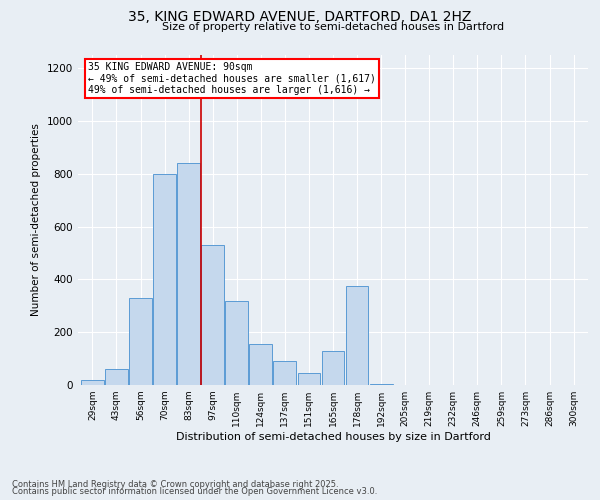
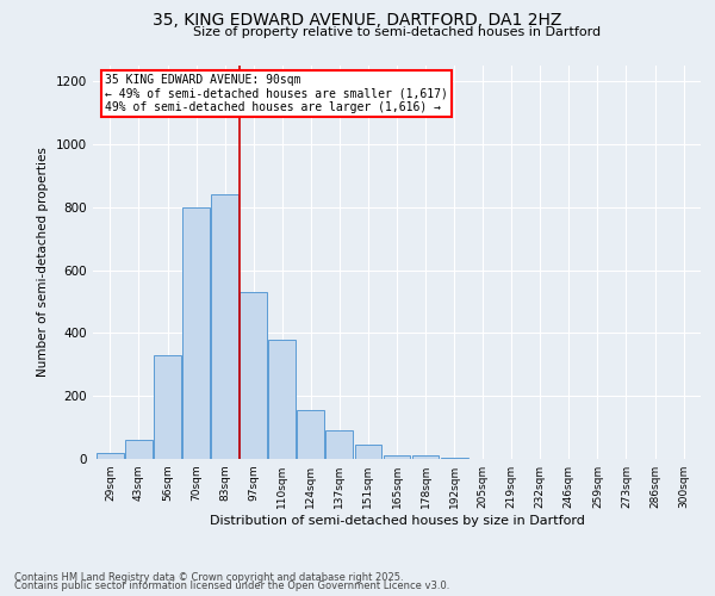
110sqm: 320 -> 380
165sqm: 130 -> 10
178sqm: 375 -> 10
